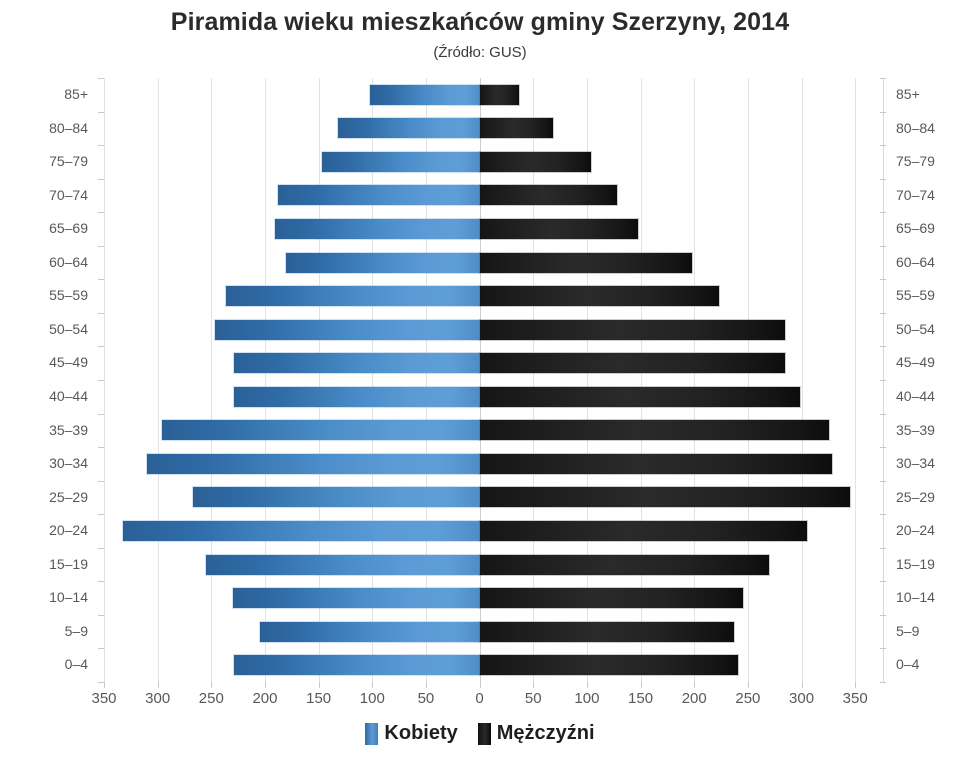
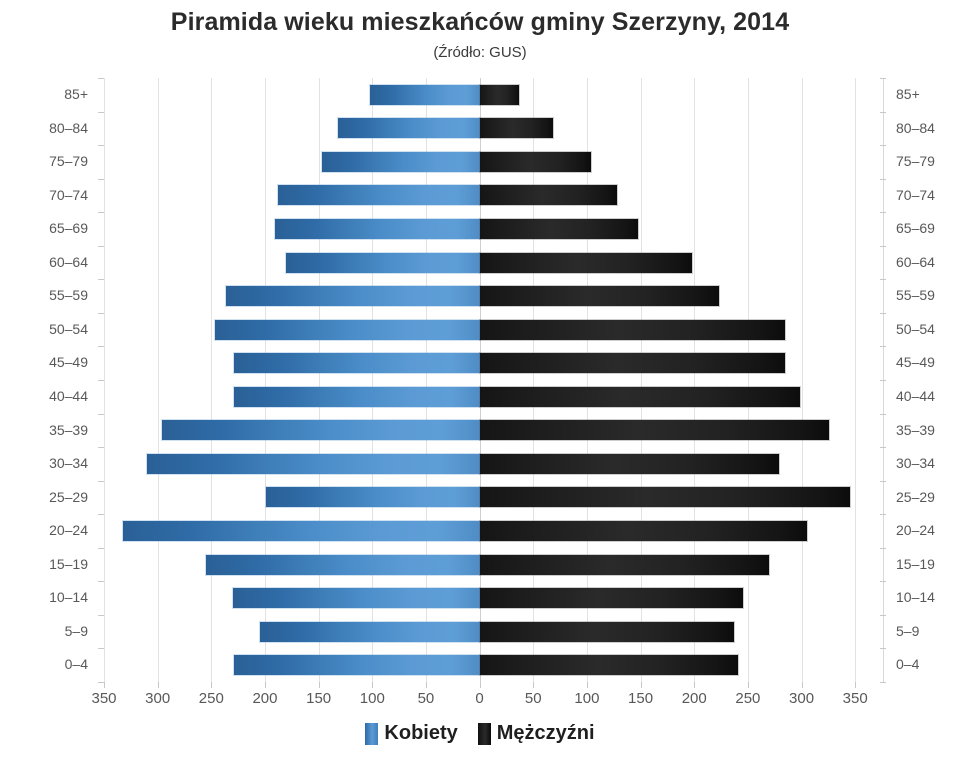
Mężczyźni/30–34: 328 -> 279
Kobiety/25–29: 267 -> 199
